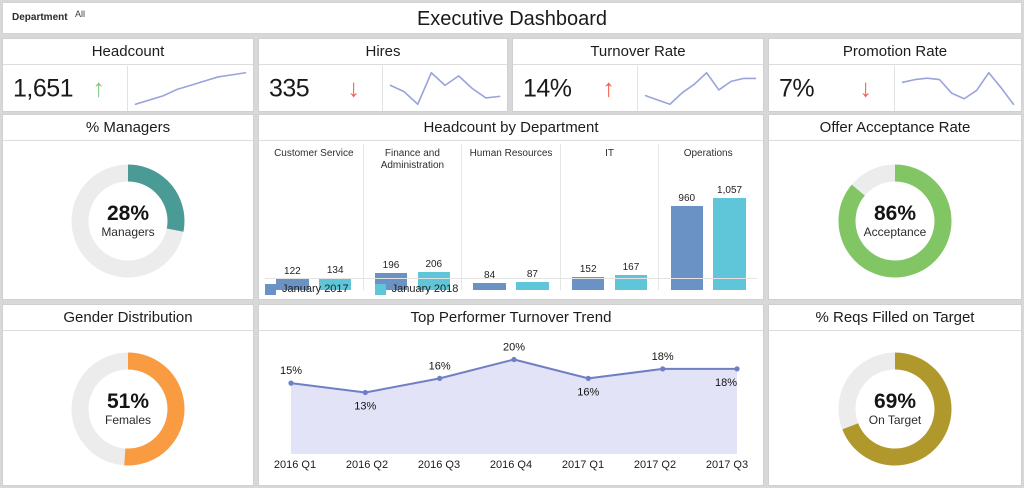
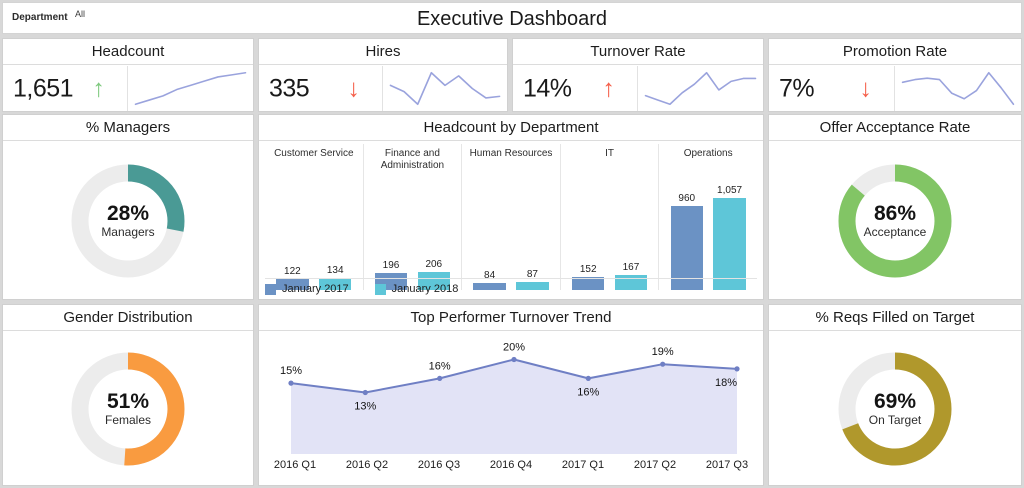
Top Performer Turnover Trend/2017 Q2: 18% -> 19%
